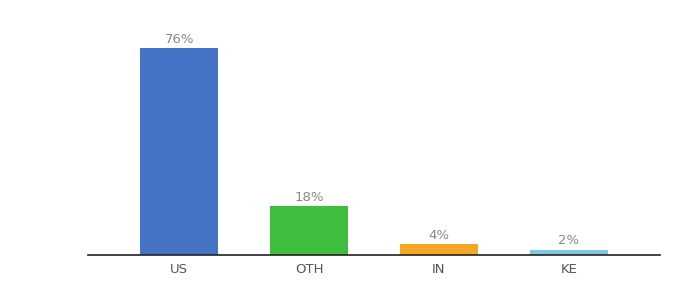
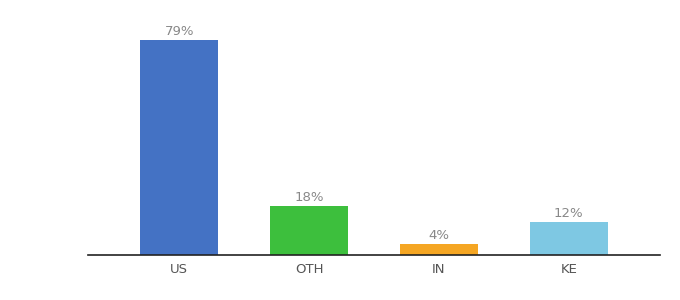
US: 76% -> 79%
KE: 2% -> 12%
